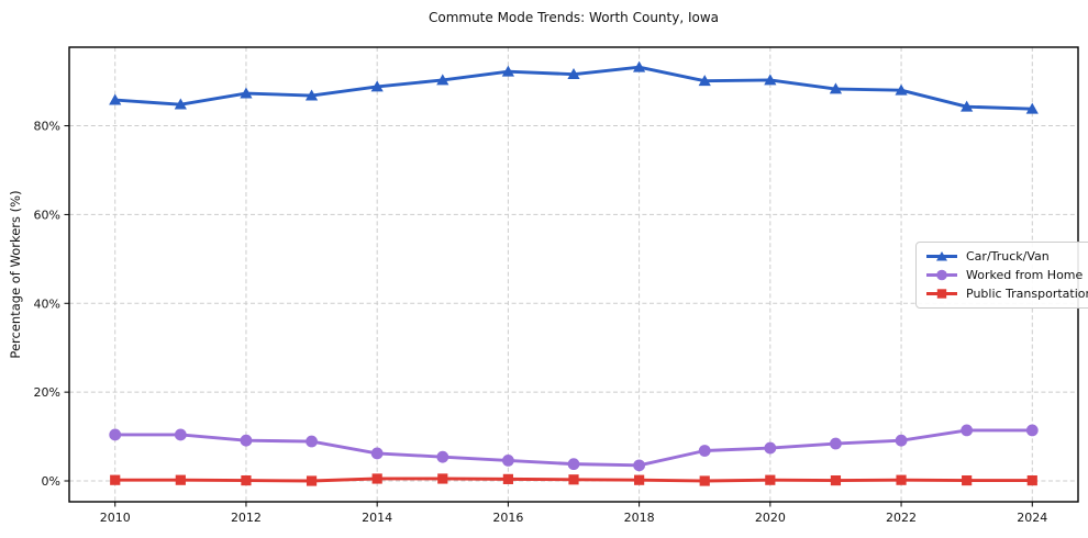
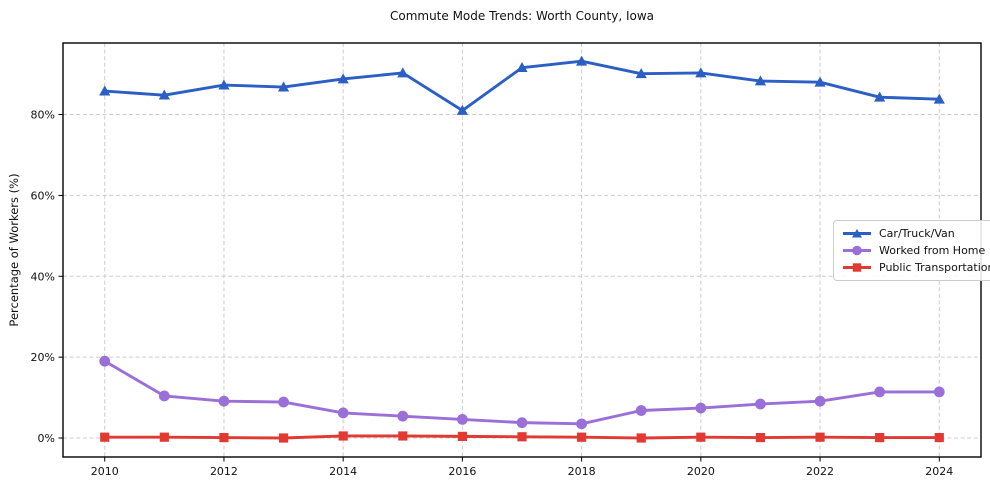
Worked from Home/2010: 10% -> 19%
Car/Truck/Van/2016: 92% -> 81%
